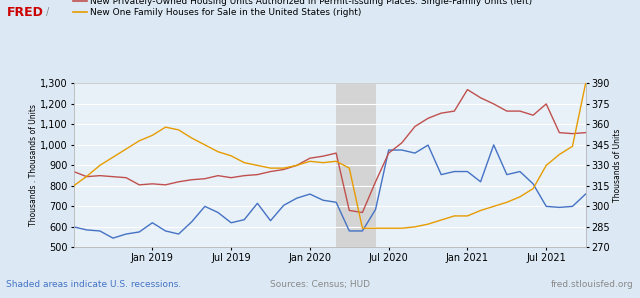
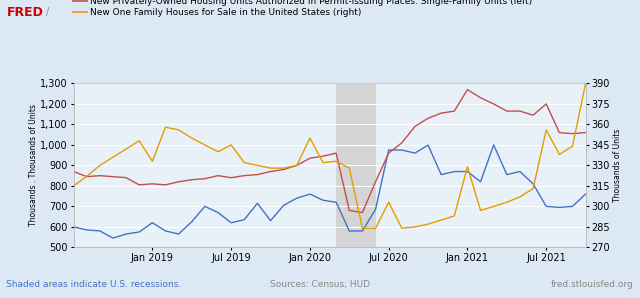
New One Family Houses for Sale in the United States (right)/Jan 2019: 352 -> 333
New One Family Houses for Sale in the United States (right)/Jul 2019: 337 -> 345
New One Family Houses for Sale in the United States (right)/Jan 2020: 333 -> 350
New One Family Houses for Sale in the United States (right)/Jul 2020: 284 -> 303
New One Family Houses for Sale in the United States (right)/Jan 2021: 293 -> 329
New One Family Houses for Sale in the United States (right)/Jul 2021: 330 -> 356
